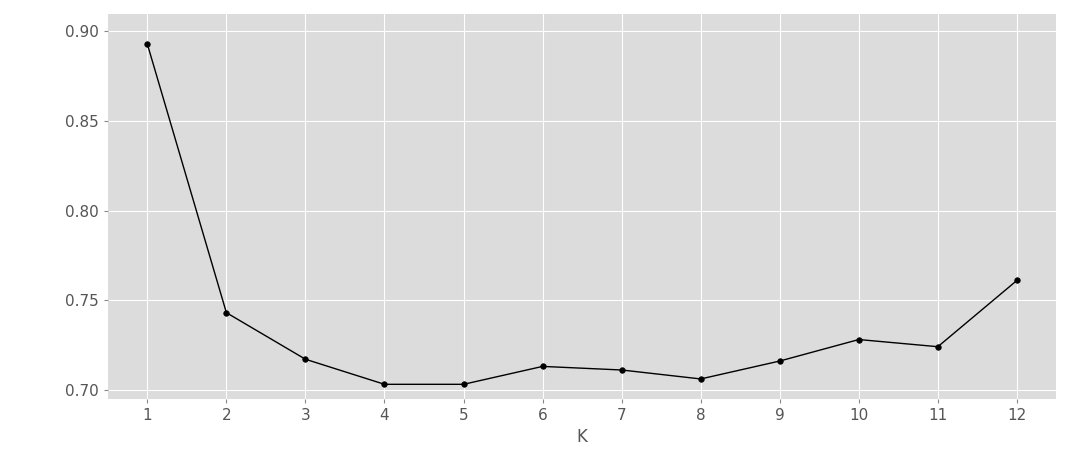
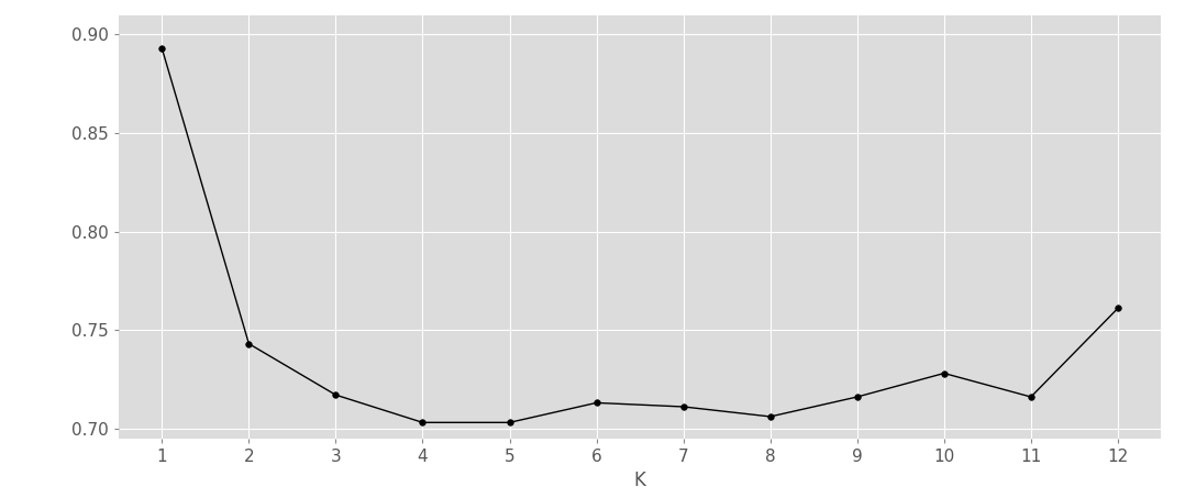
11: 0.724 -> 0.716
